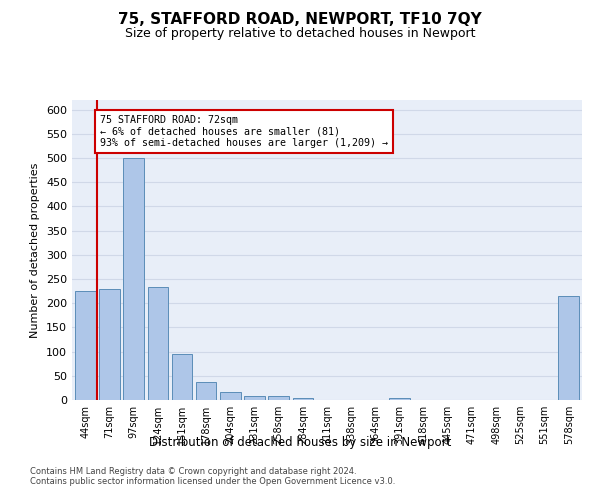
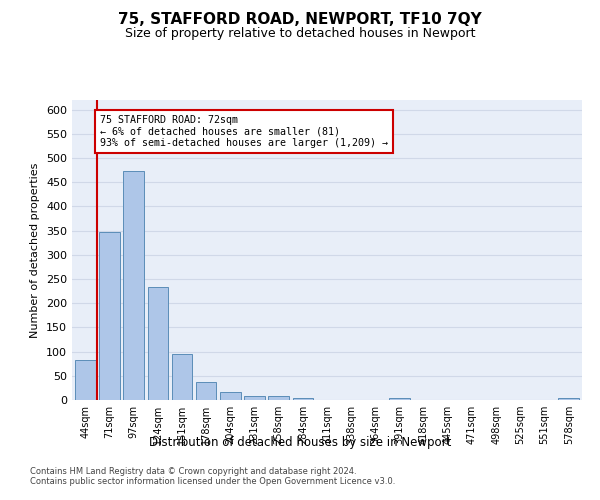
44sqm: 225 -> 82
71sqm: 230 -> 348
97sqm: 500 -> 473
578sqm: 215 -> 5
